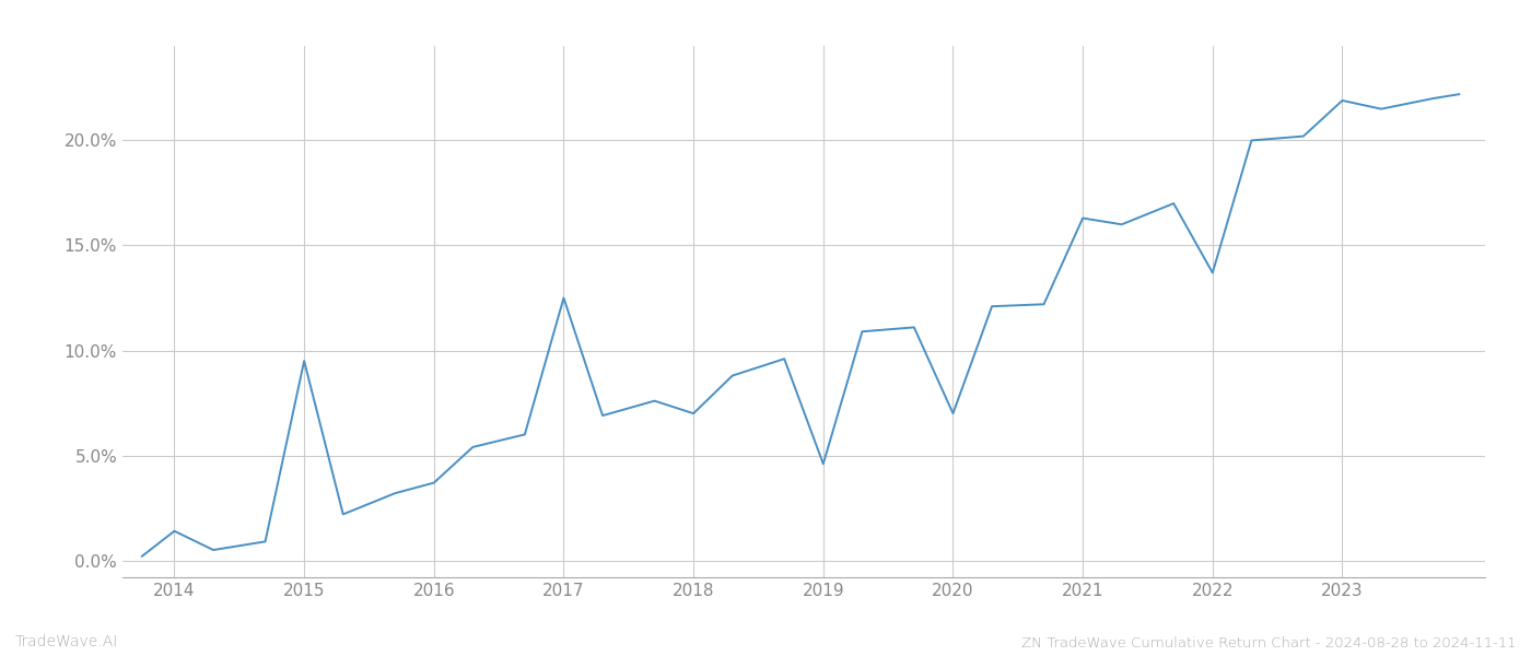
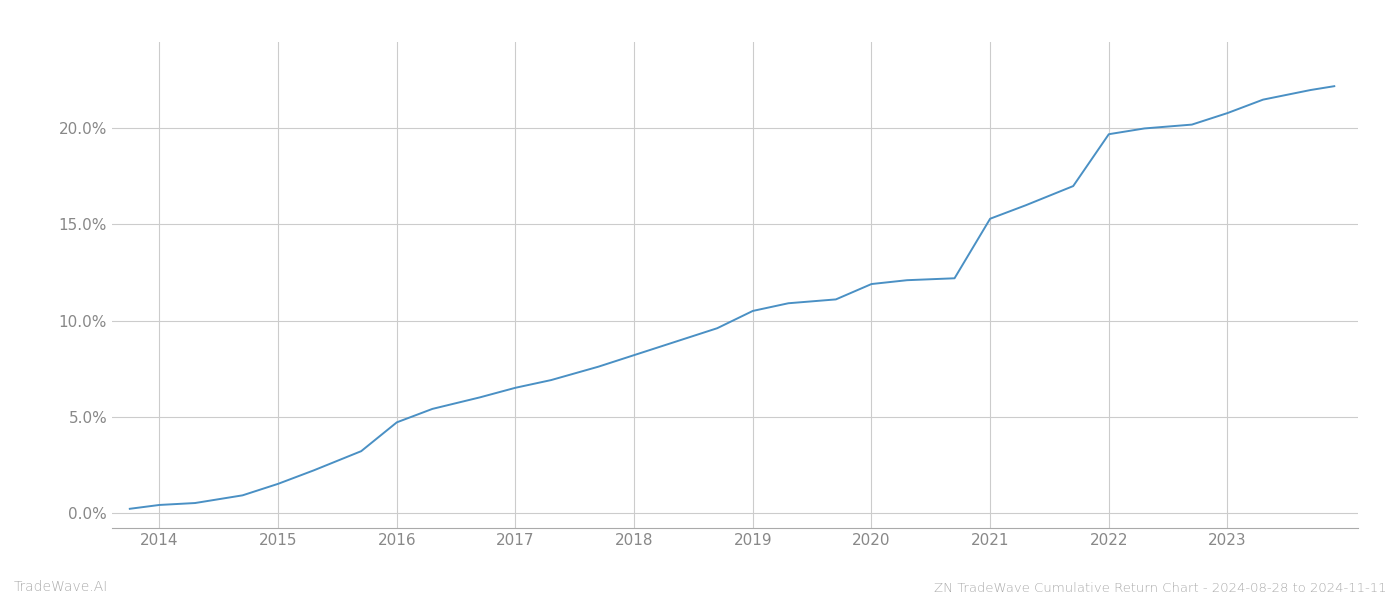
2014: 1.4% -> 0.4%
2015: 9.5% -> 1.5%
2016: 3.7% -> 4.7%
2017: 12.5% -> 6.5%
2018: 7.0% -> 8.2%
2019: 4.6% -> 10.5%
2020: 7.0% -> 11.9%
2021: 16.3% -> 15.3%
2022: 13.7% -> 19.7%
2023: 21.9% -> 20.8%
